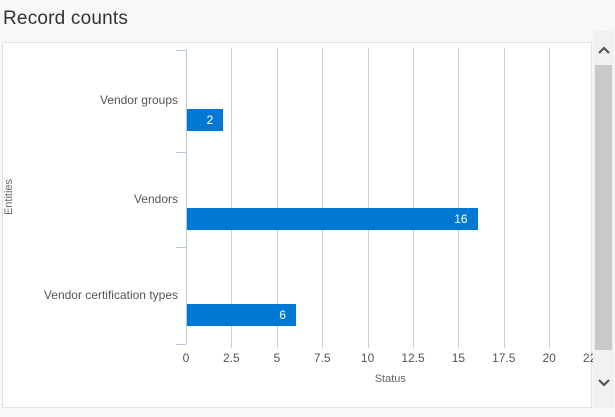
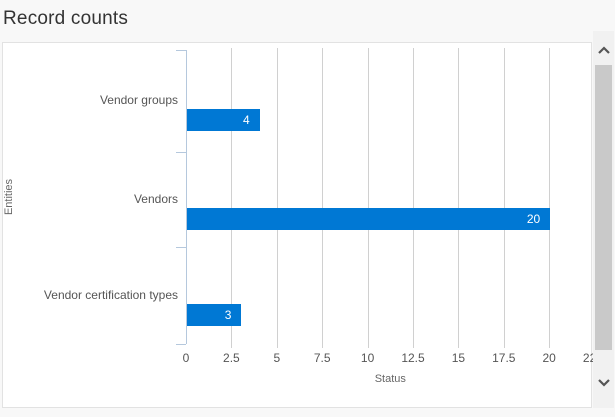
Vendor groups: 2 -> 4
Vendors: 16 -> 20
Vendor certification types: 6 -> 3
